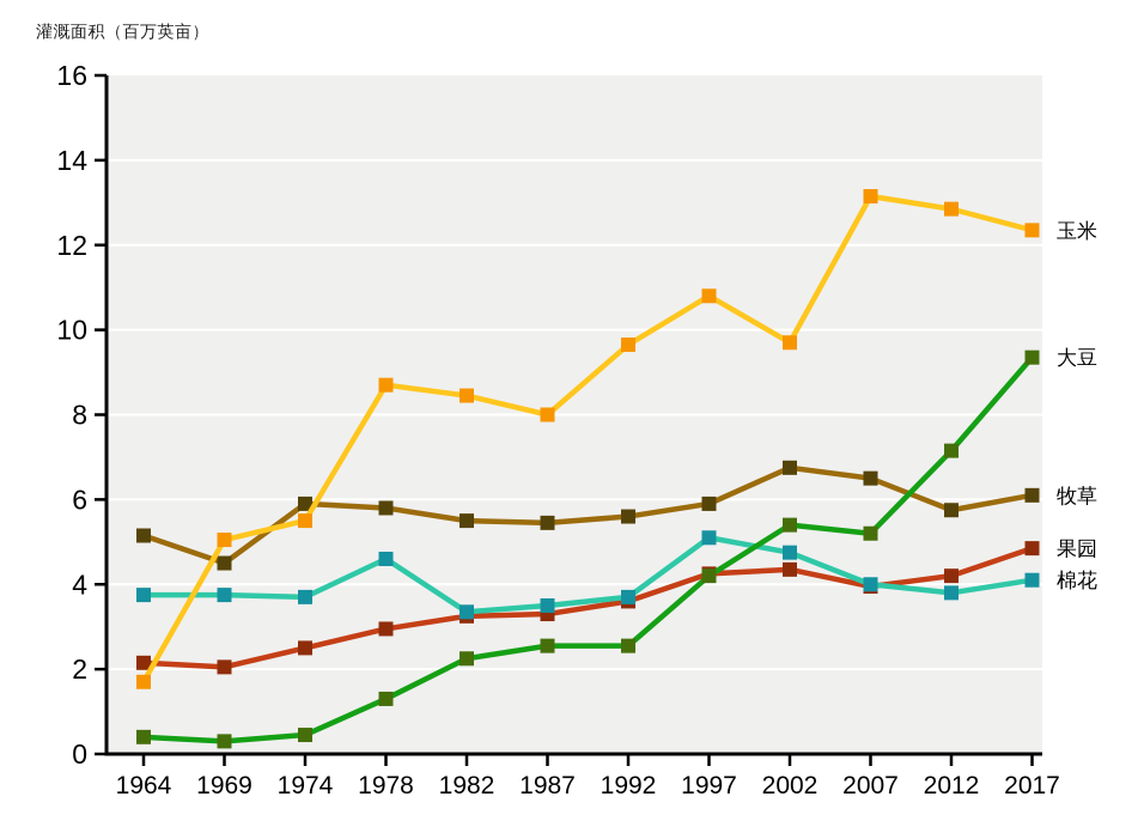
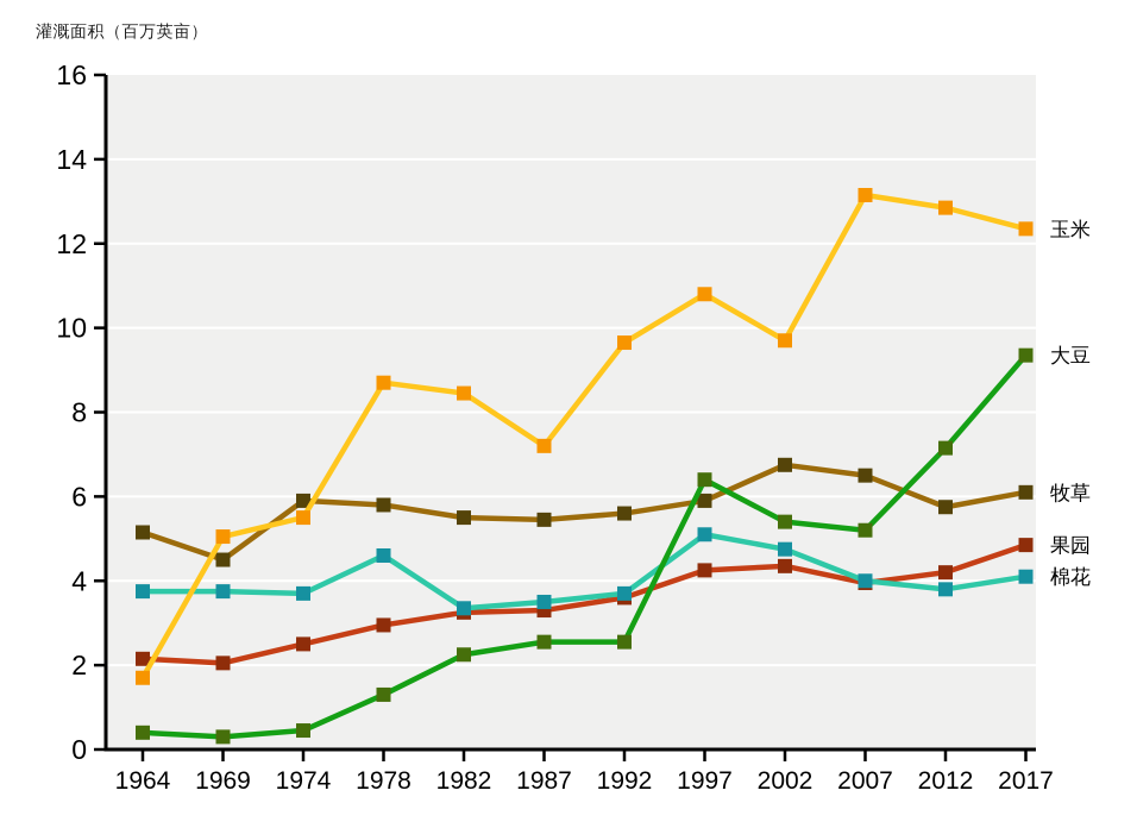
玉米/1987: 8.0 -> 7.2
大豆/1997: 4.2 -> 6.4
